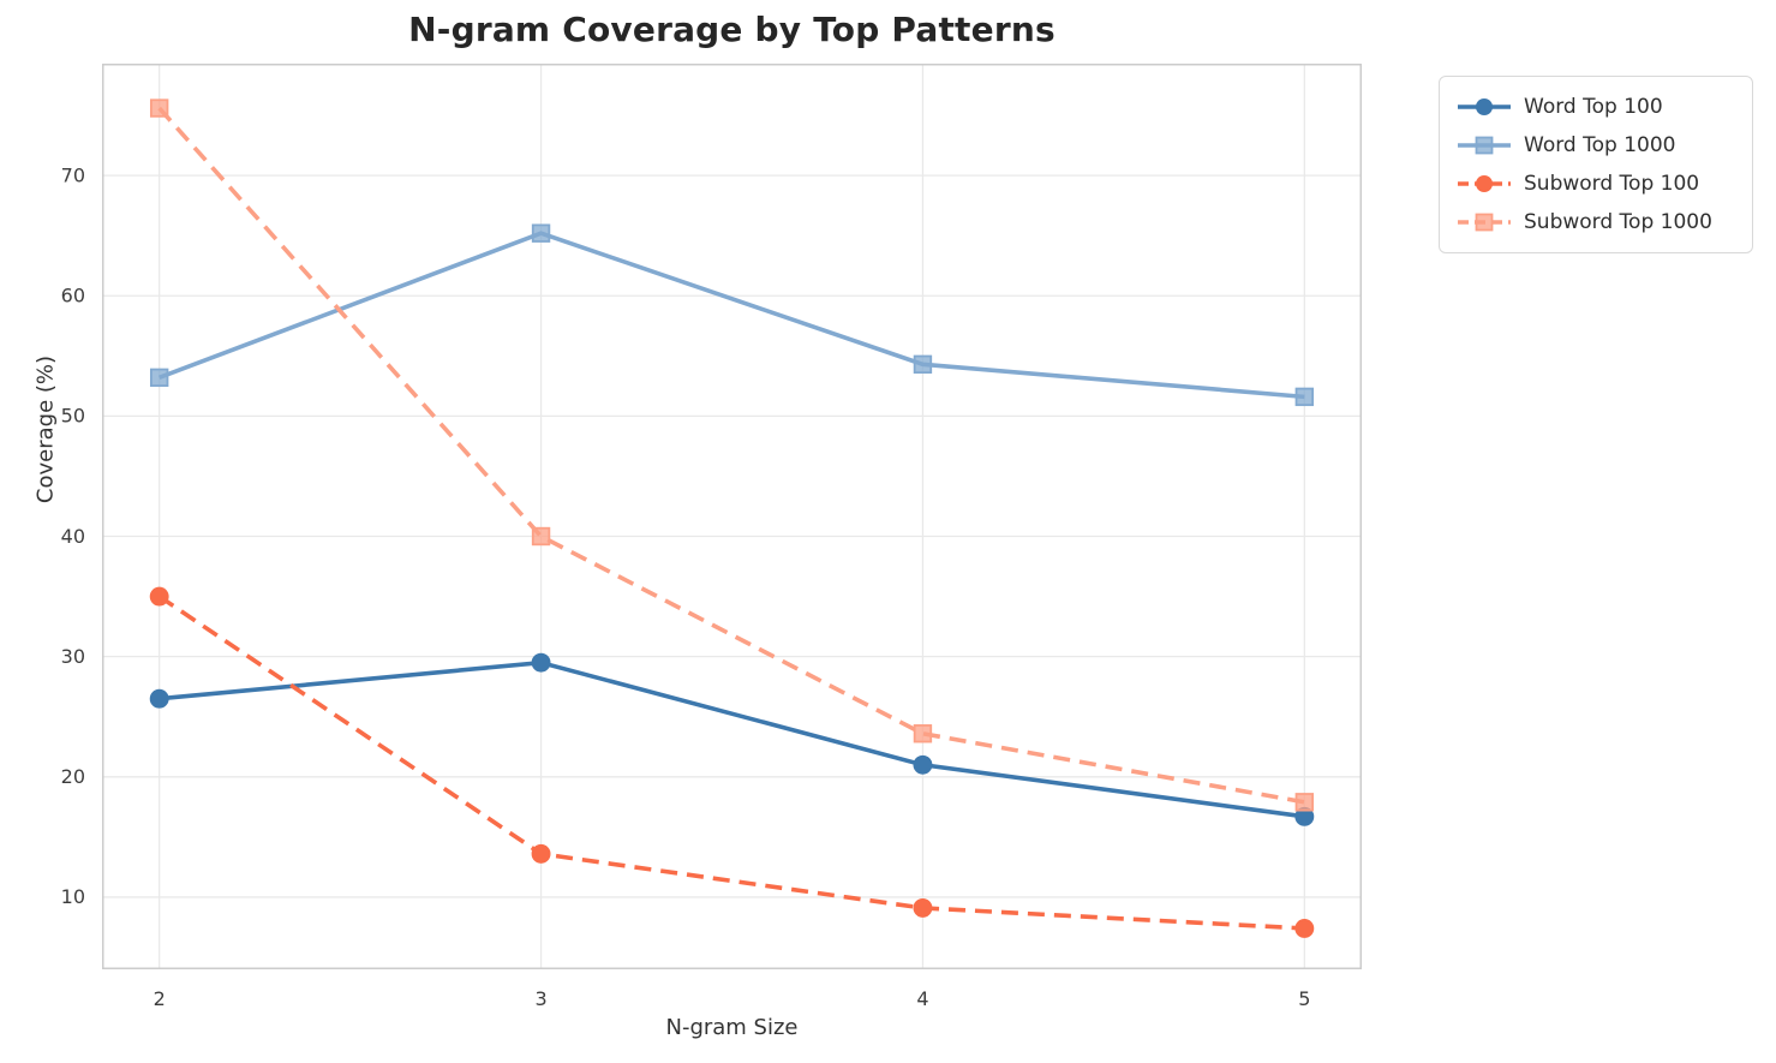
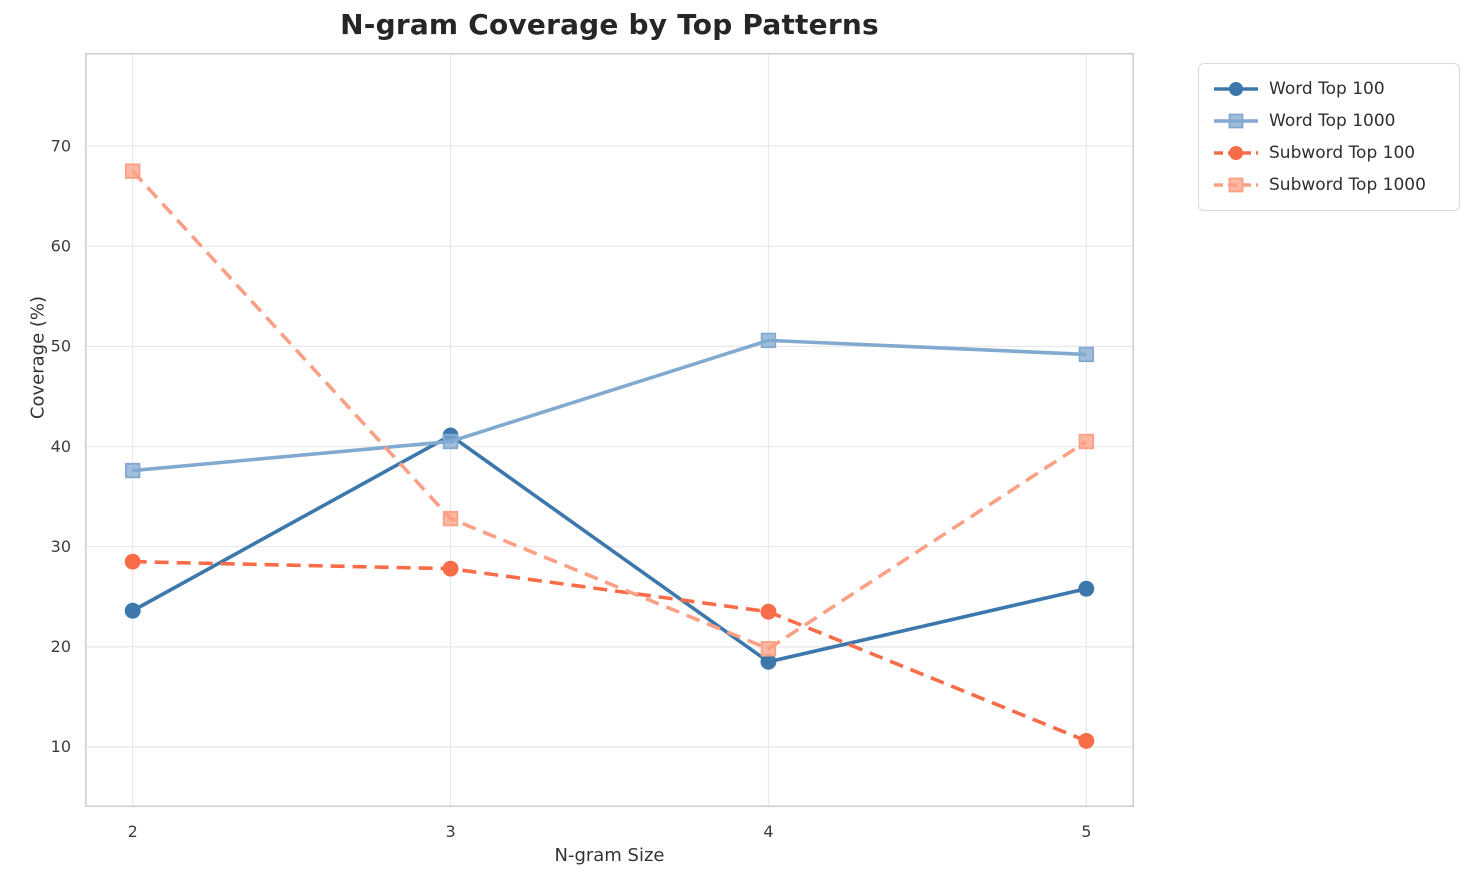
Word Top 100/2: 26.5 -> 23.6
Word Top 1000/2: 53.2 -> 37.6
Subword Top 100/2: 35.0 -> 28.5
Subword Top 1000/2: 75.6 -> 67.5
Word Top 100/3: 29.5 -> 41.1
Word Top 1000/3: 65.2 -> 40.5
Subword Top 100/3: 13.6 -> 27.8
Subword Top 1000/3: 40.0 -> 32.8
Word Top 100/4: 21.0 -> 18.5
Word Top 1000/4: 54.3 -> 50.6
Subword Top 100/4: 9.1 -> 23.5
Subword Top 1000/4: 23.6 -> 19.8
Word Top 100/5: 16.7 -> 25.8
Word Top 1000/5: 51.6 -> 49.2
Subword Top 100/5: 7.4 -> 10.6
Subword Top 1000/5: 17.9 -> 40.5
